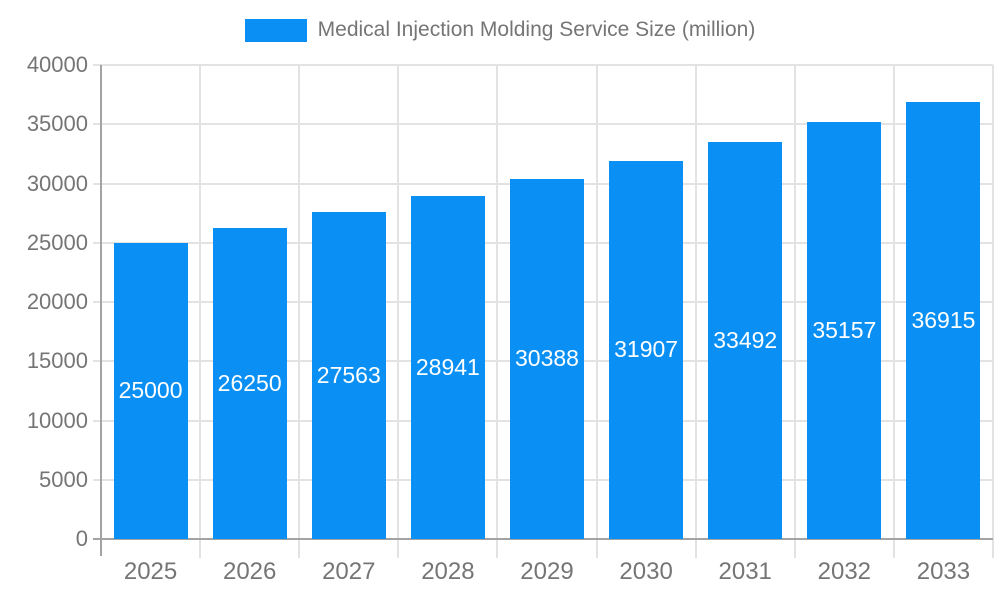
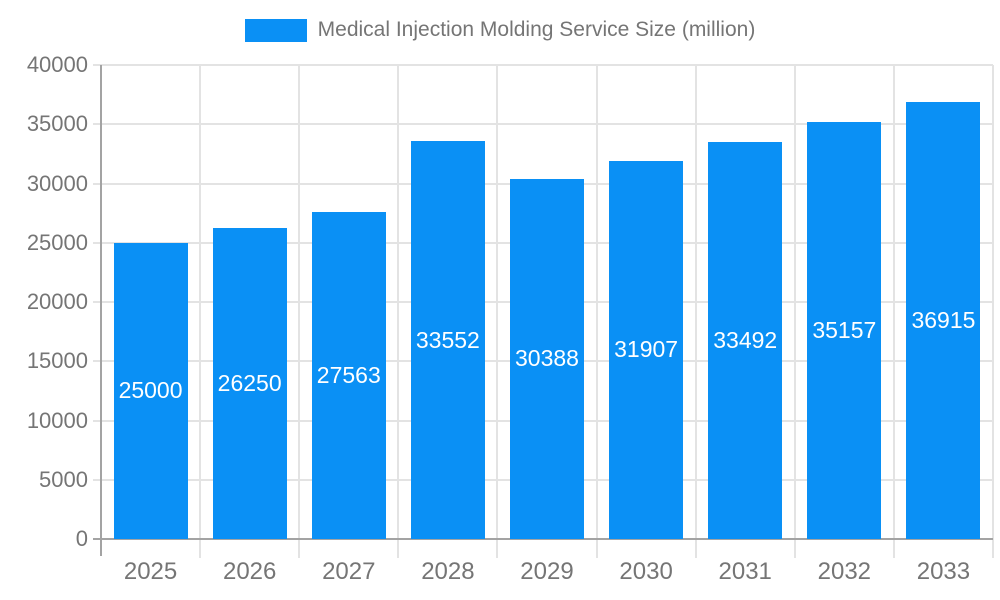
2028: 28941 -> 33552
